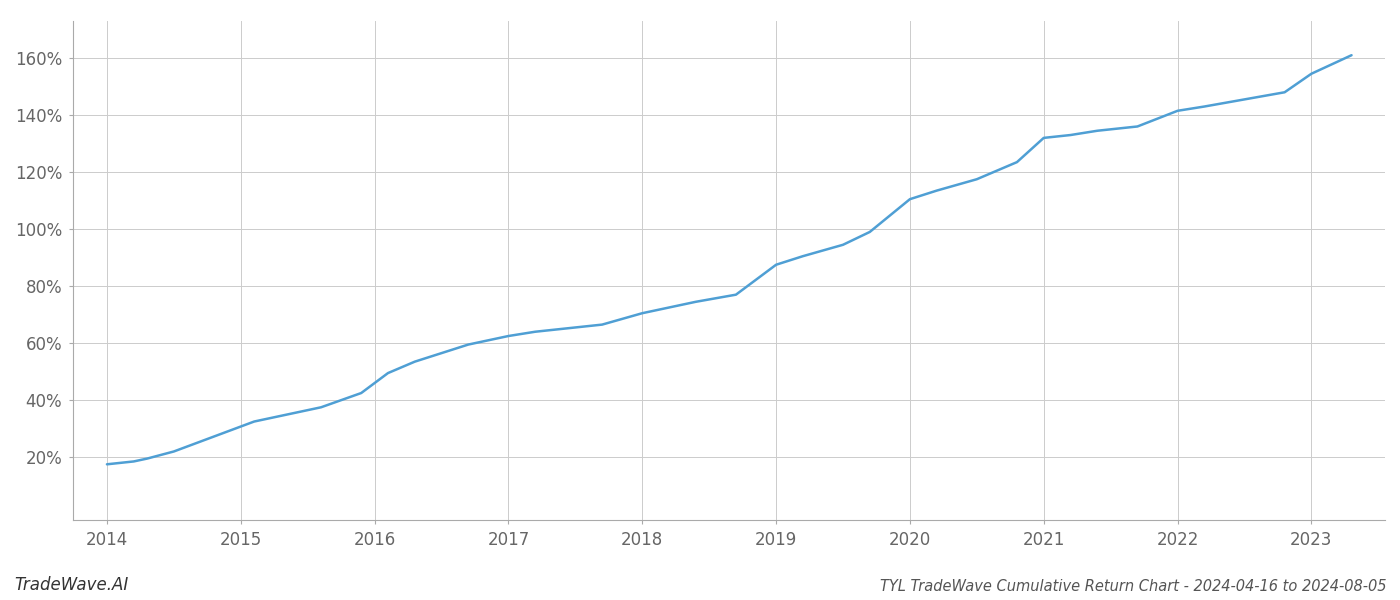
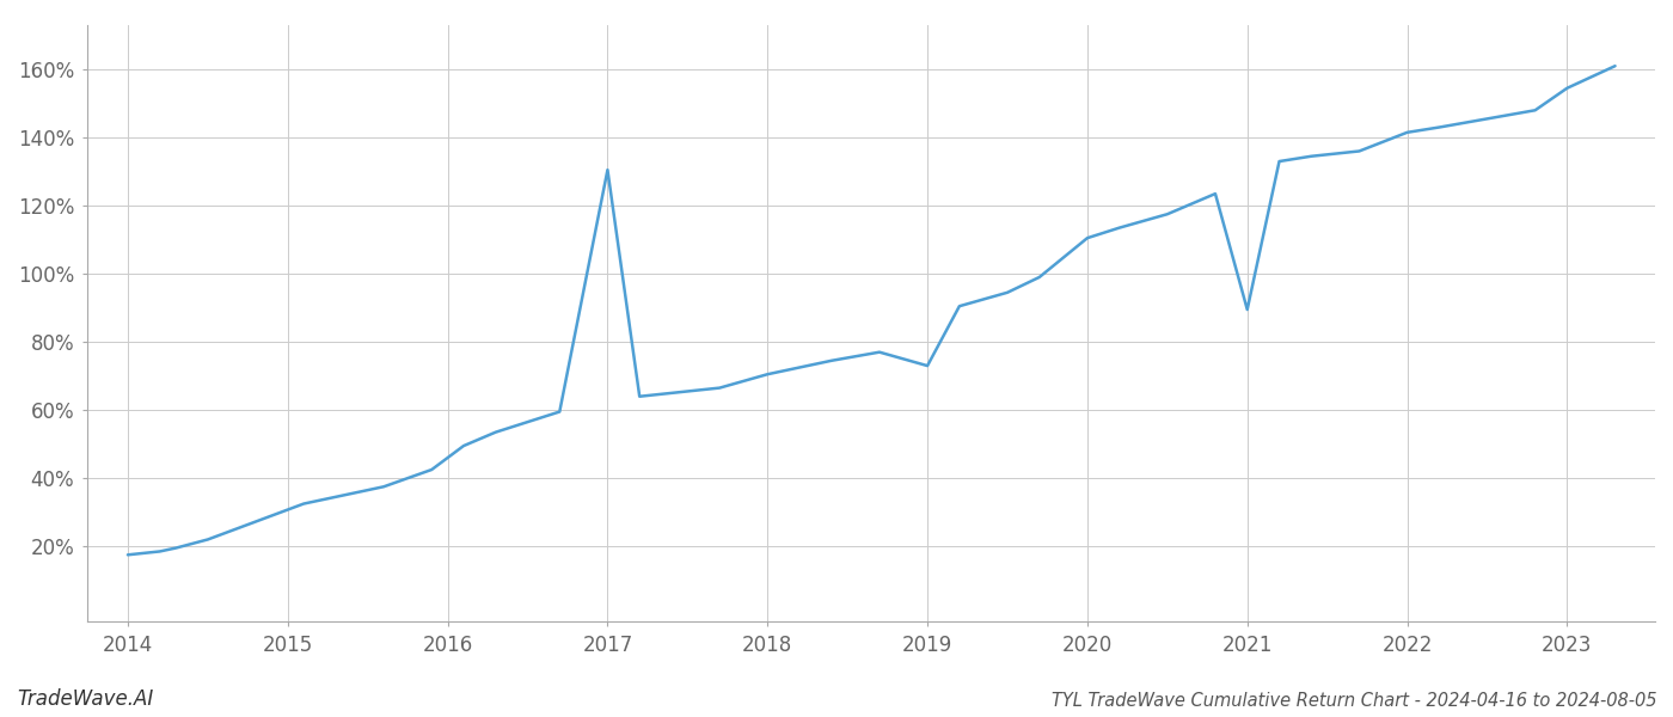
2017: 62.5% -> 130.5%
2019: 87.5% -> 73.0%
2021: 132.0% -> 89.5%
